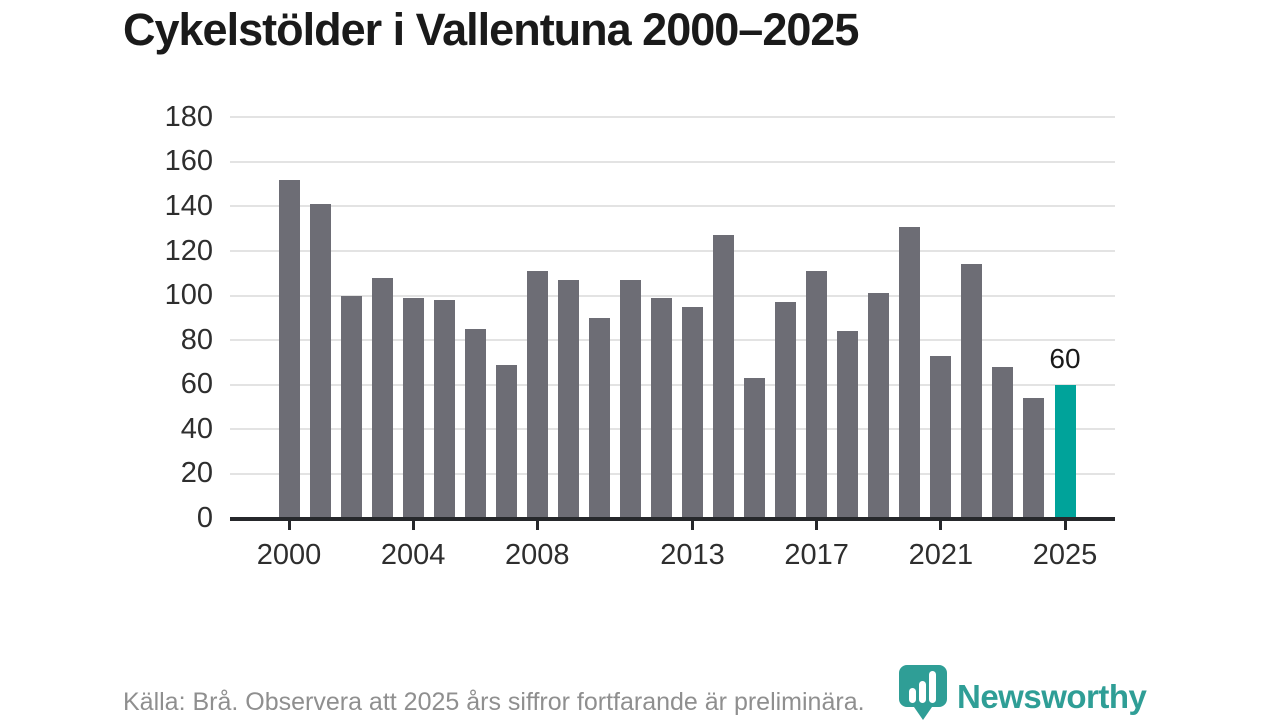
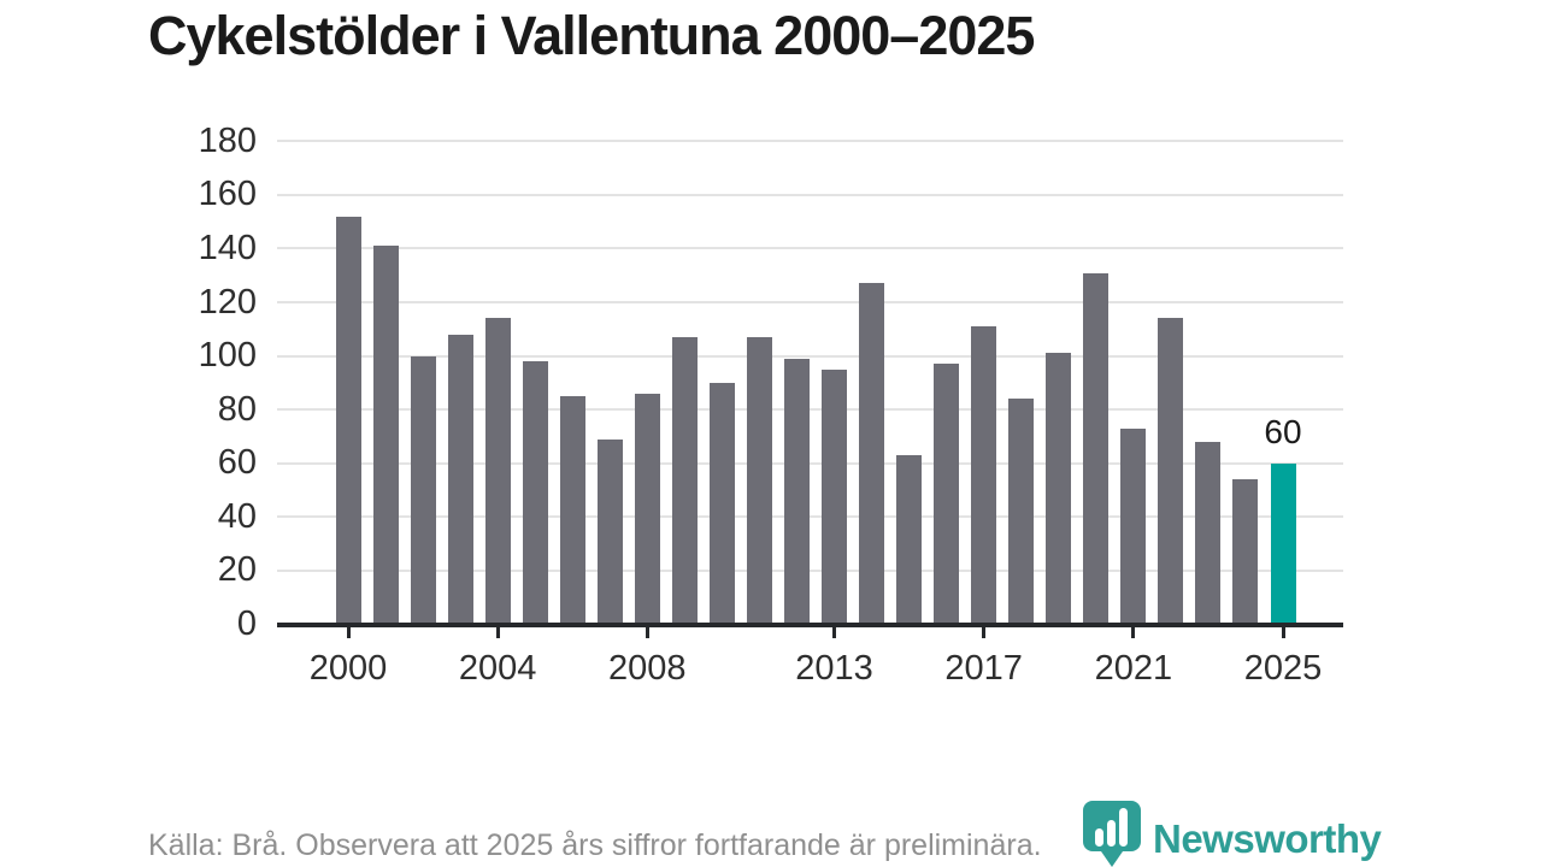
2004: 99 -> 114
2008: 111 -> 86
